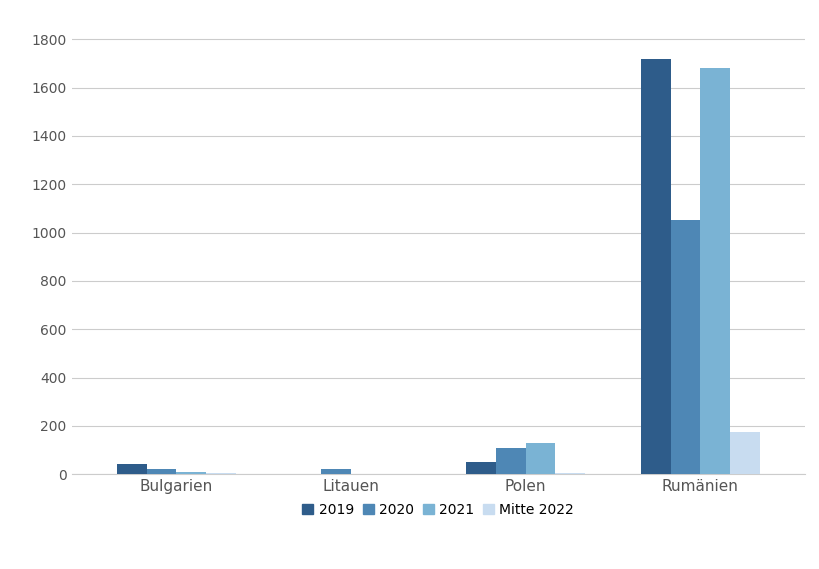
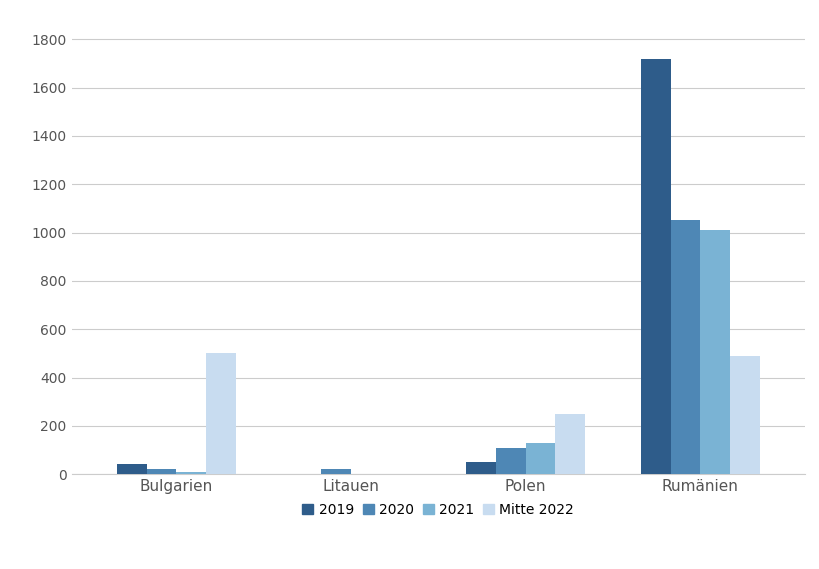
Mitte 2022/Bulgarien: 4 -> 500
Mitte 2022/Polen: 5 -> 250
2021/Rumänien: 1680 -> 1010
Mitte 2022/Rumänien: 175 -> 490
